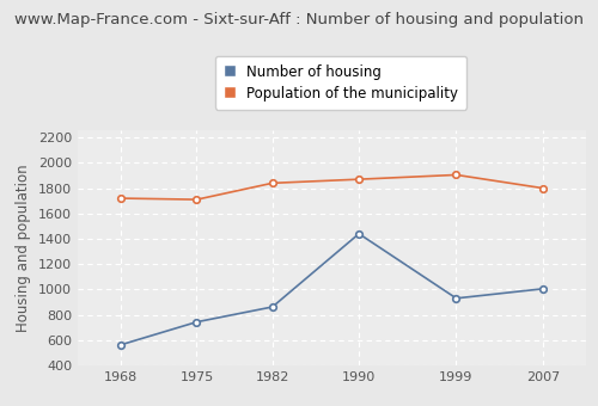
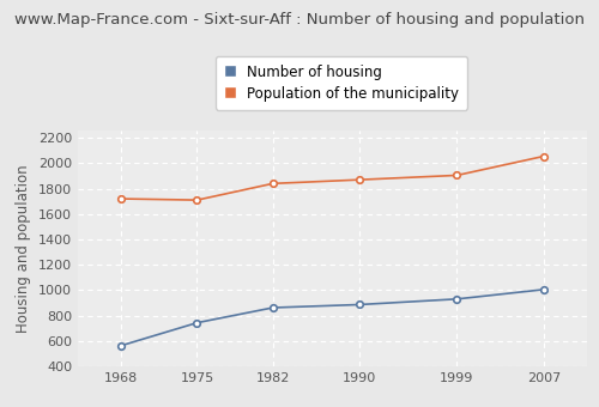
Number of housing/1990: 1440 -> 890
Population of the municipality/2007: 1800 -> 2060
